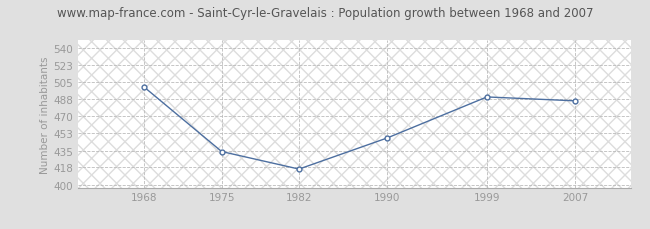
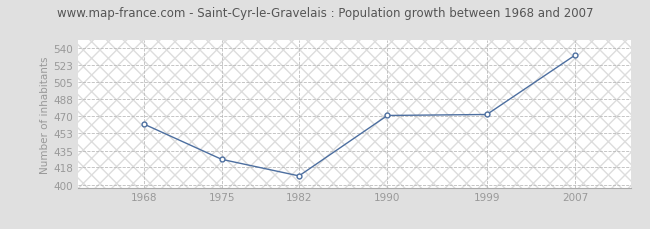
1968: 500 -> 462
1975: 434 -> 426
1982: 416 -> 409
1990: 448 -> 471
1999: 490 -> 472
2007: 486 -> 533
